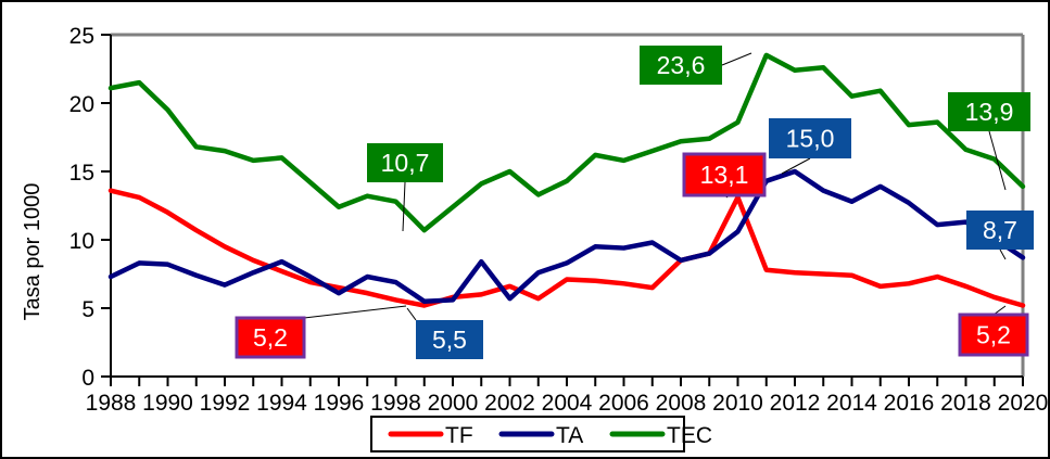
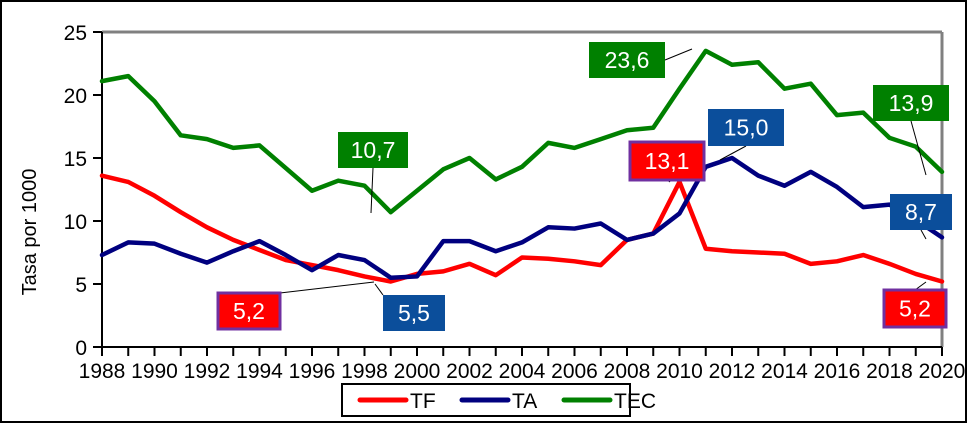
TA/2002: 5.7 -> 8.4
TEC/2010: 18.6 -> 20.5
